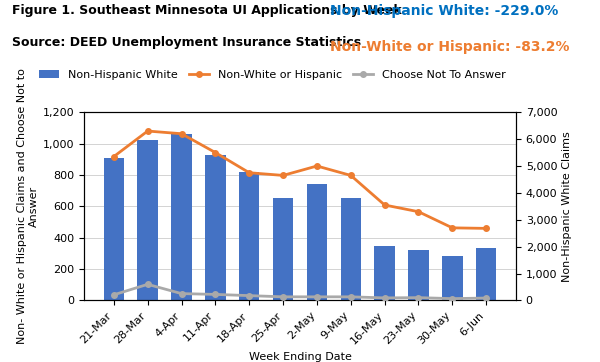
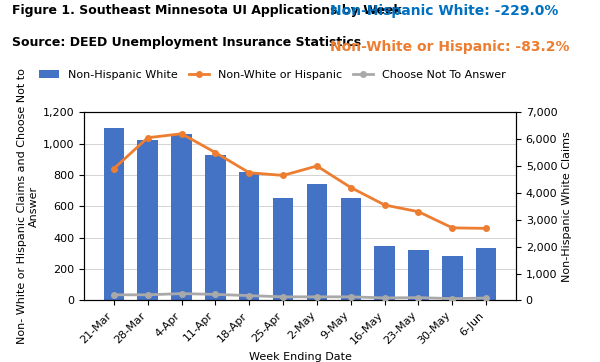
Non-Hispanic White/21-Mar: 910 -> 1,100
Non-White or Hispanic/21-Mar: 5,350 -> 4,900
Non-White or Hispanic/28-Mar: 6,300 -> 6,050
Choose Not To Answer/28-Mar: 600 -> 210
Non-White or Hispanic/9-May: 4,650 -> 4,200
